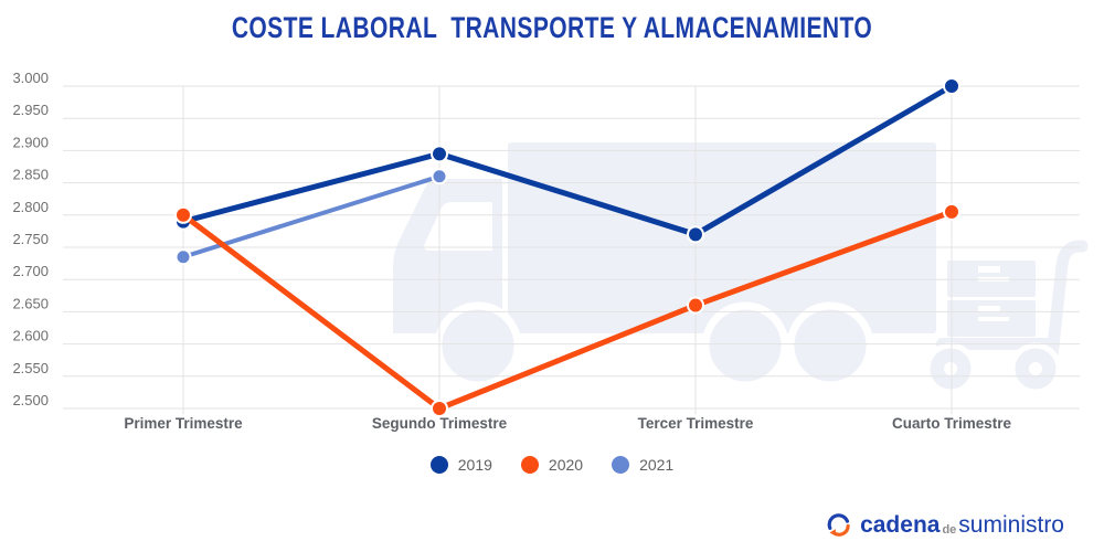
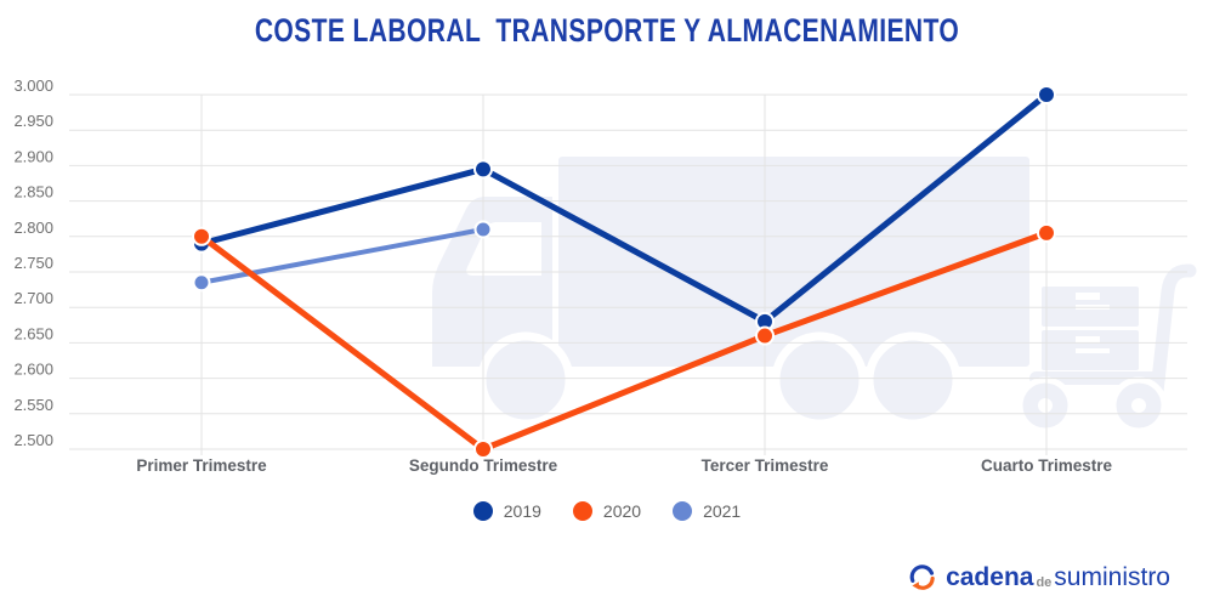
2021/Segundo Trimestre: 2.86 -> 2.81
2019/Tercer Trimestre: 2.77 -> 2.68
